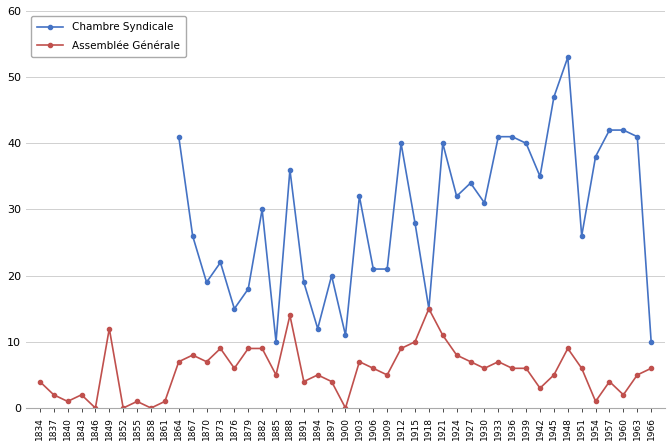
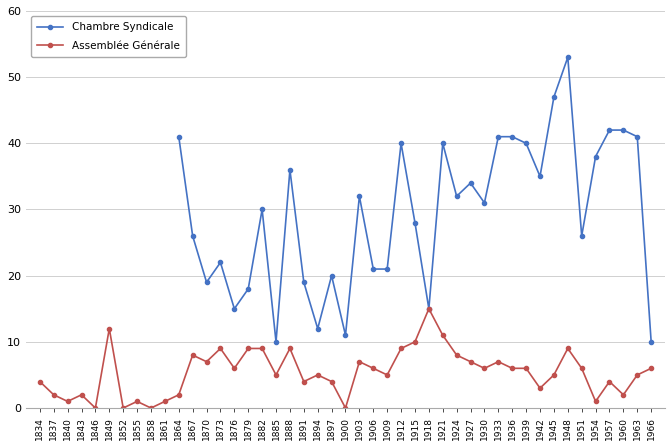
Assemblée Générale/1864: 7 -> 2
Assemblée Générale/1888: 14 -> 9
